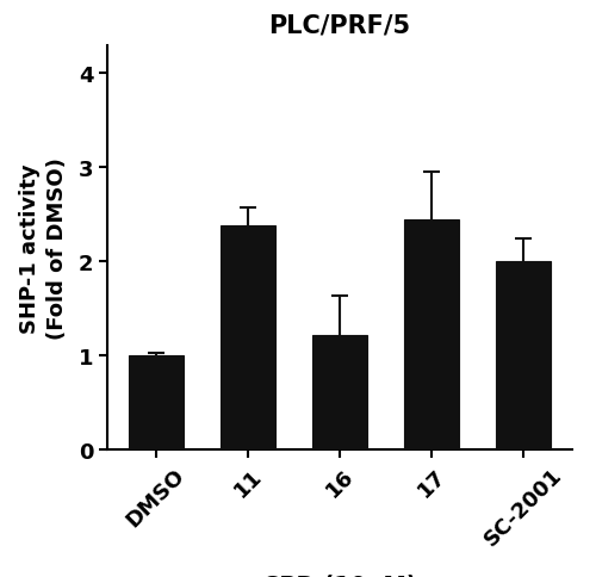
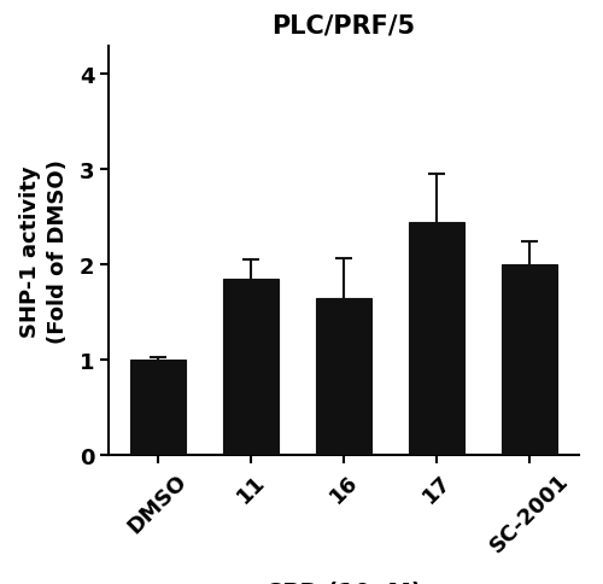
11: 2.38 -> 1.85
16: 1.22 -> 1.65
